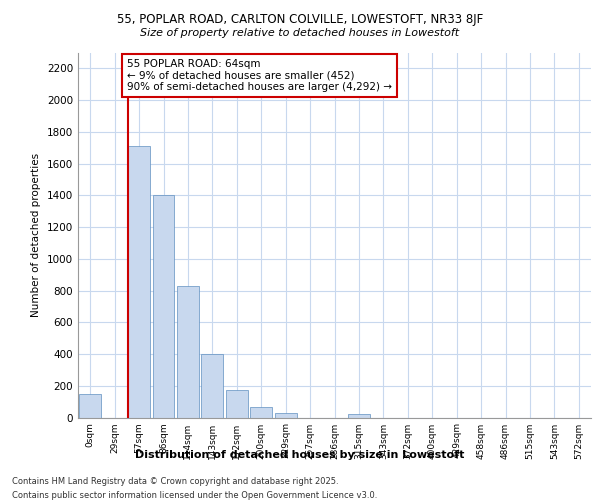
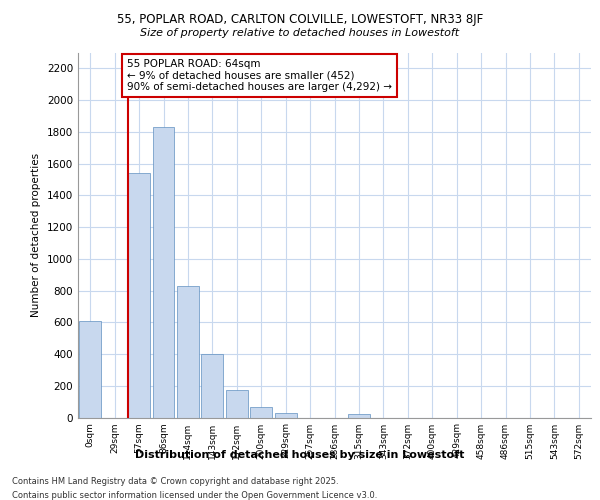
0sqm: 150 -> 610
57sqm: 1710 -> 1540
86sqm: 1400 -> 1830
